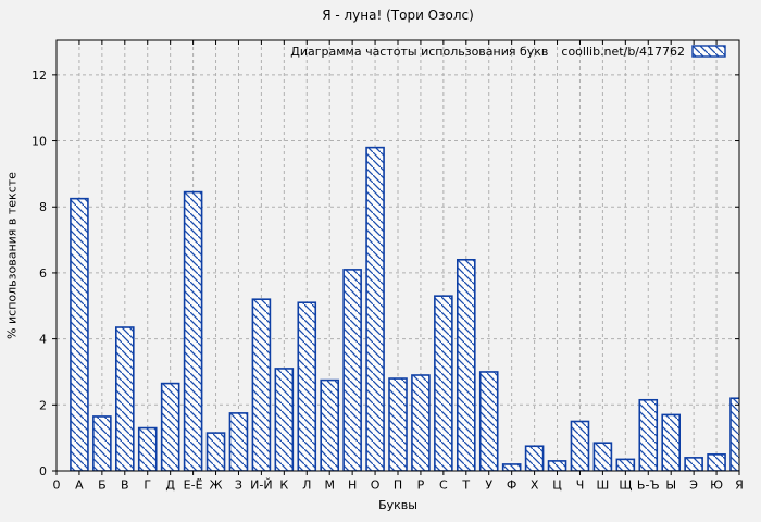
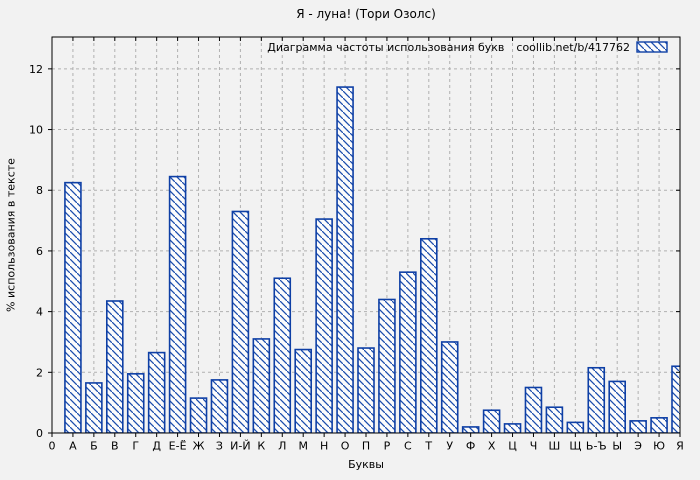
Г: 1.3 -> 1.9
И-Й: 5.2 -> 7.3
Н: 6.1 -> 7.0
О: 9.8 -> 11.4
Р: 2.9 -> 4.4
